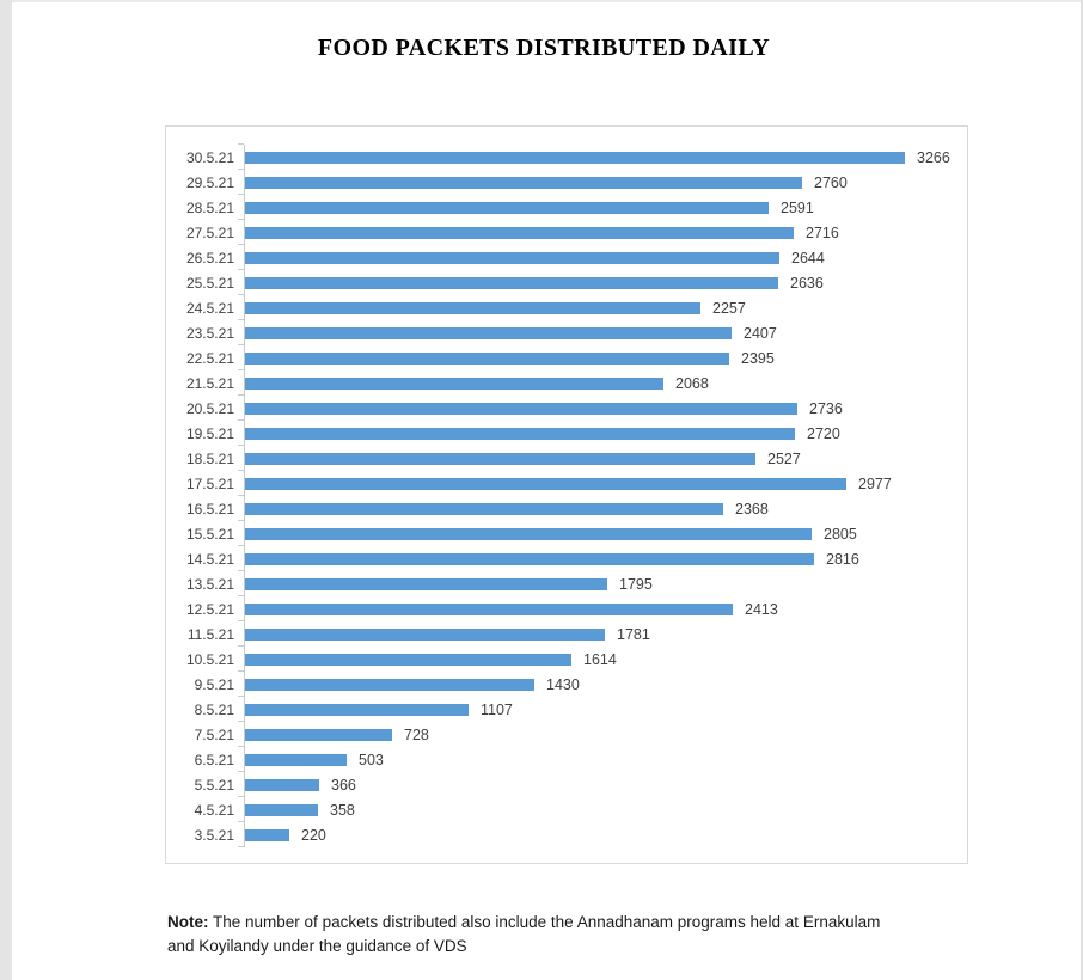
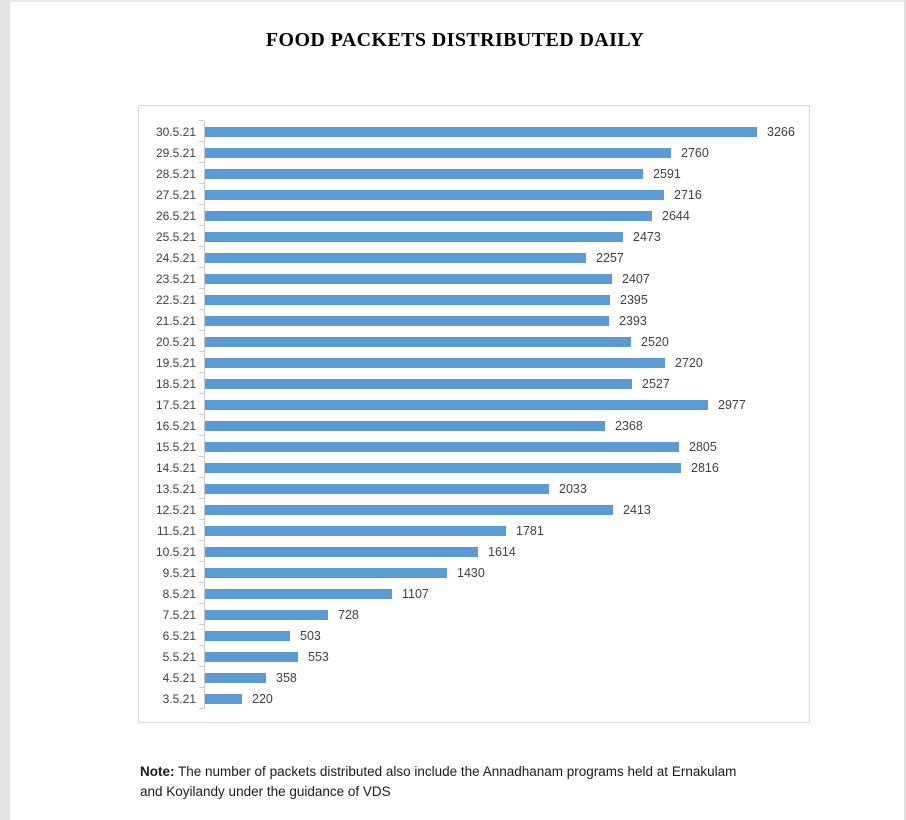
25.5.21: 2636 -> 2473
21.5.21: 2068 -> 2393
20.5.21: 2736 -> 2520
13.5.21: 1795 -> 2033
5.5.21: 366 -> 553
